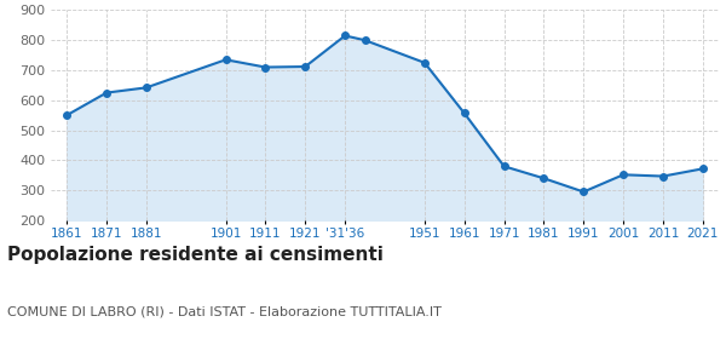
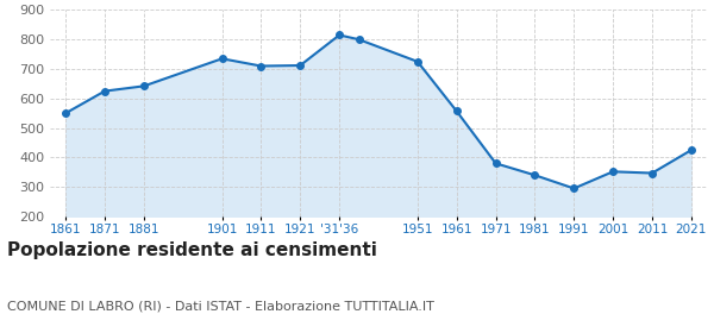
2021: 372 -> 425
